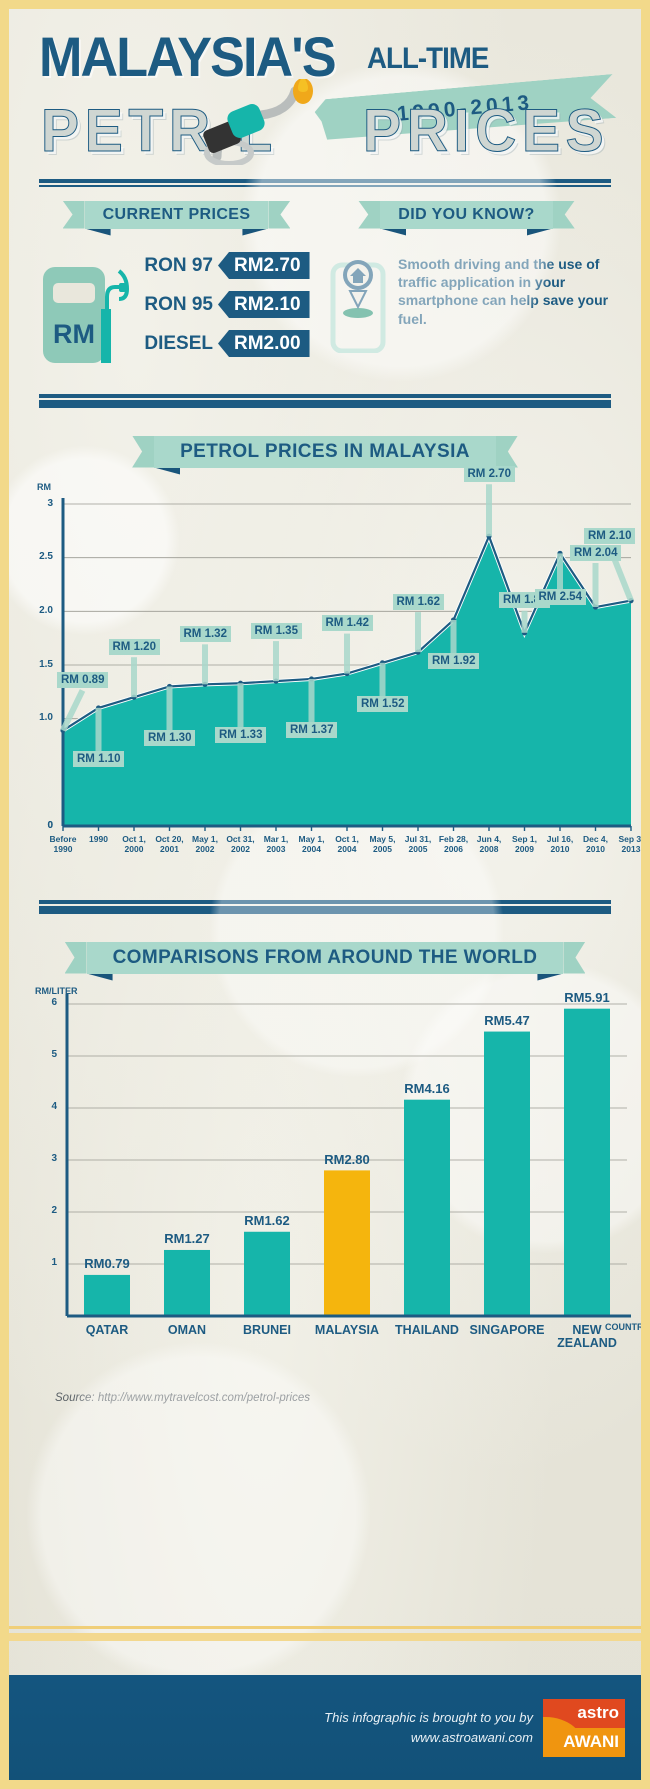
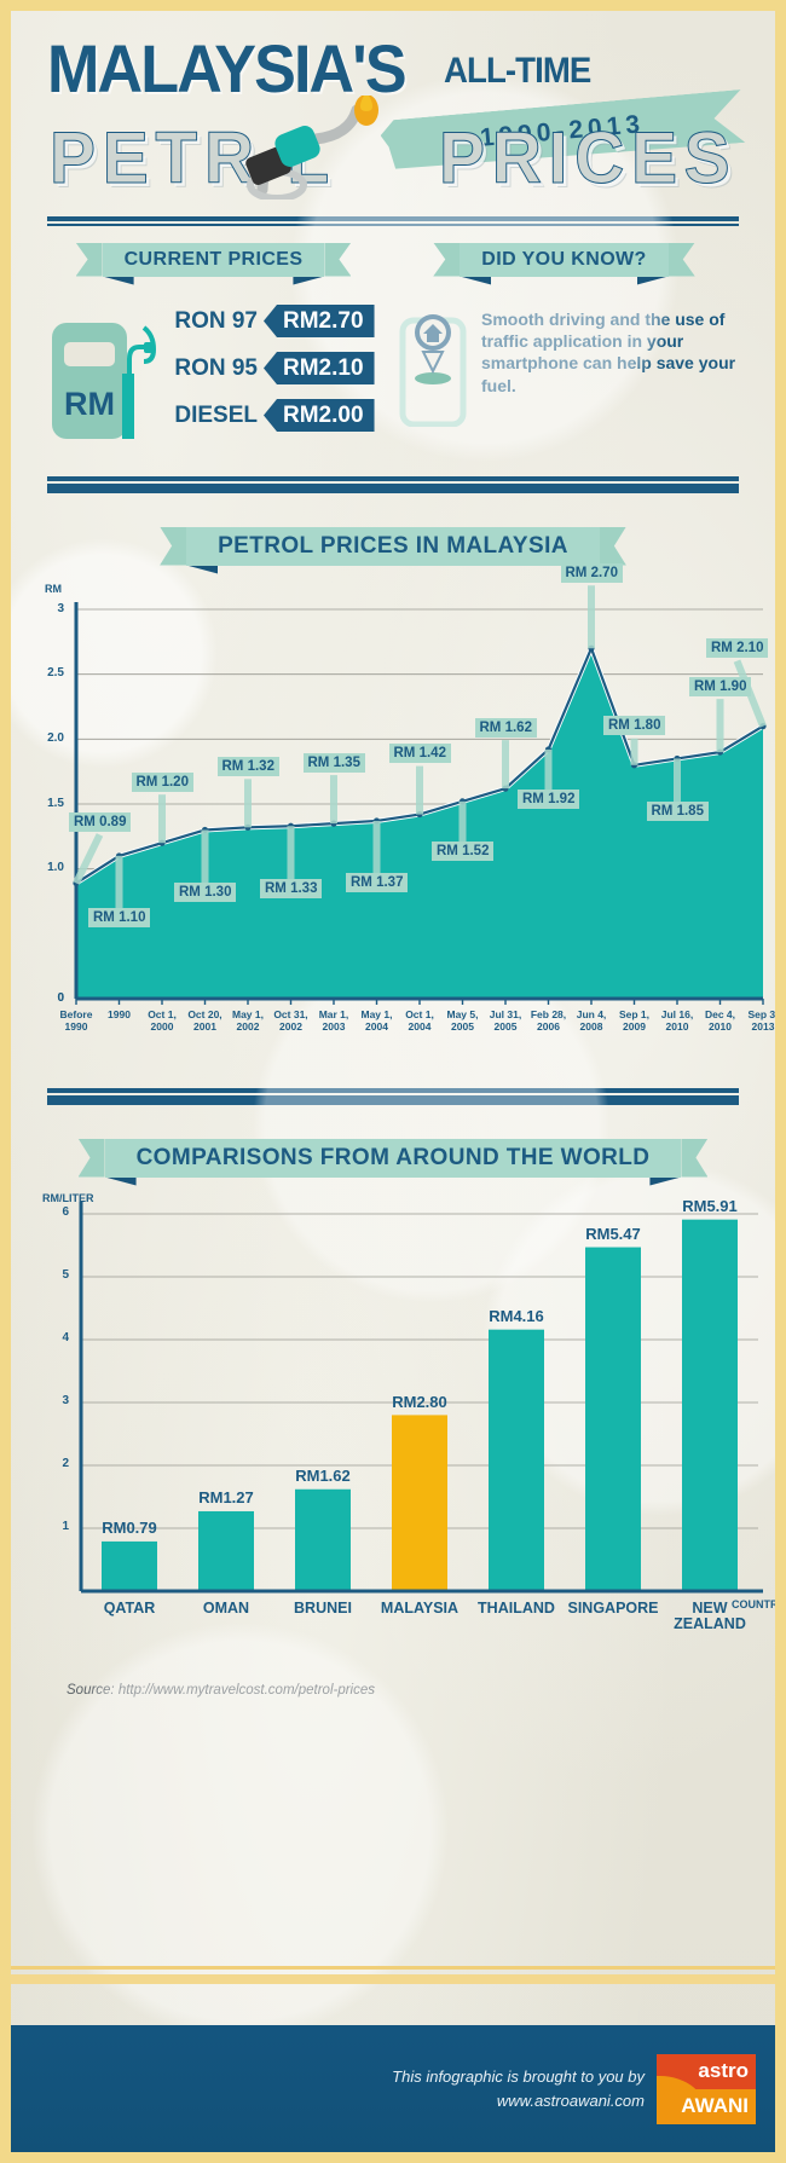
PETROL PRICES IN MALAYSIA/Jul 16, 2010: 2.54 -> 1.85
PETROL PRICES IN MALAYSIA/Dec 4, 2010: 2.04 -> 1.90
